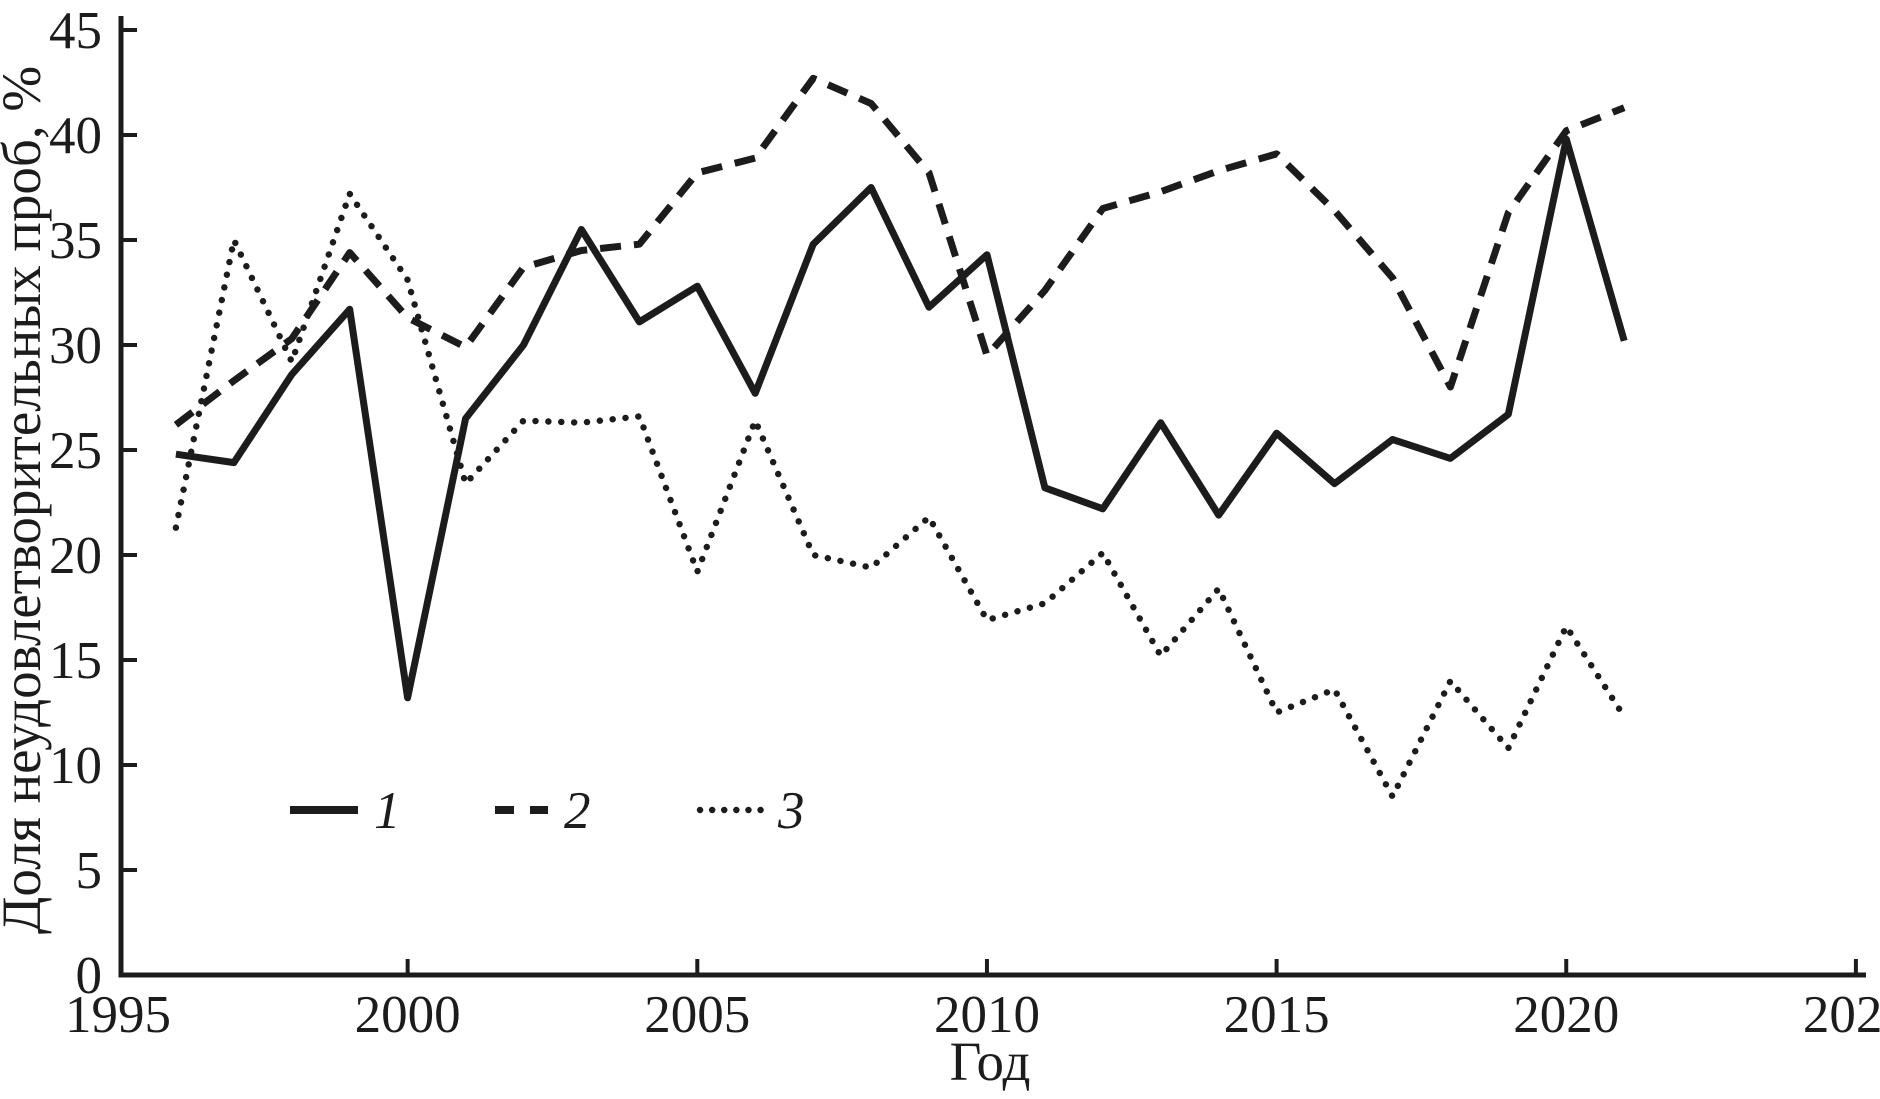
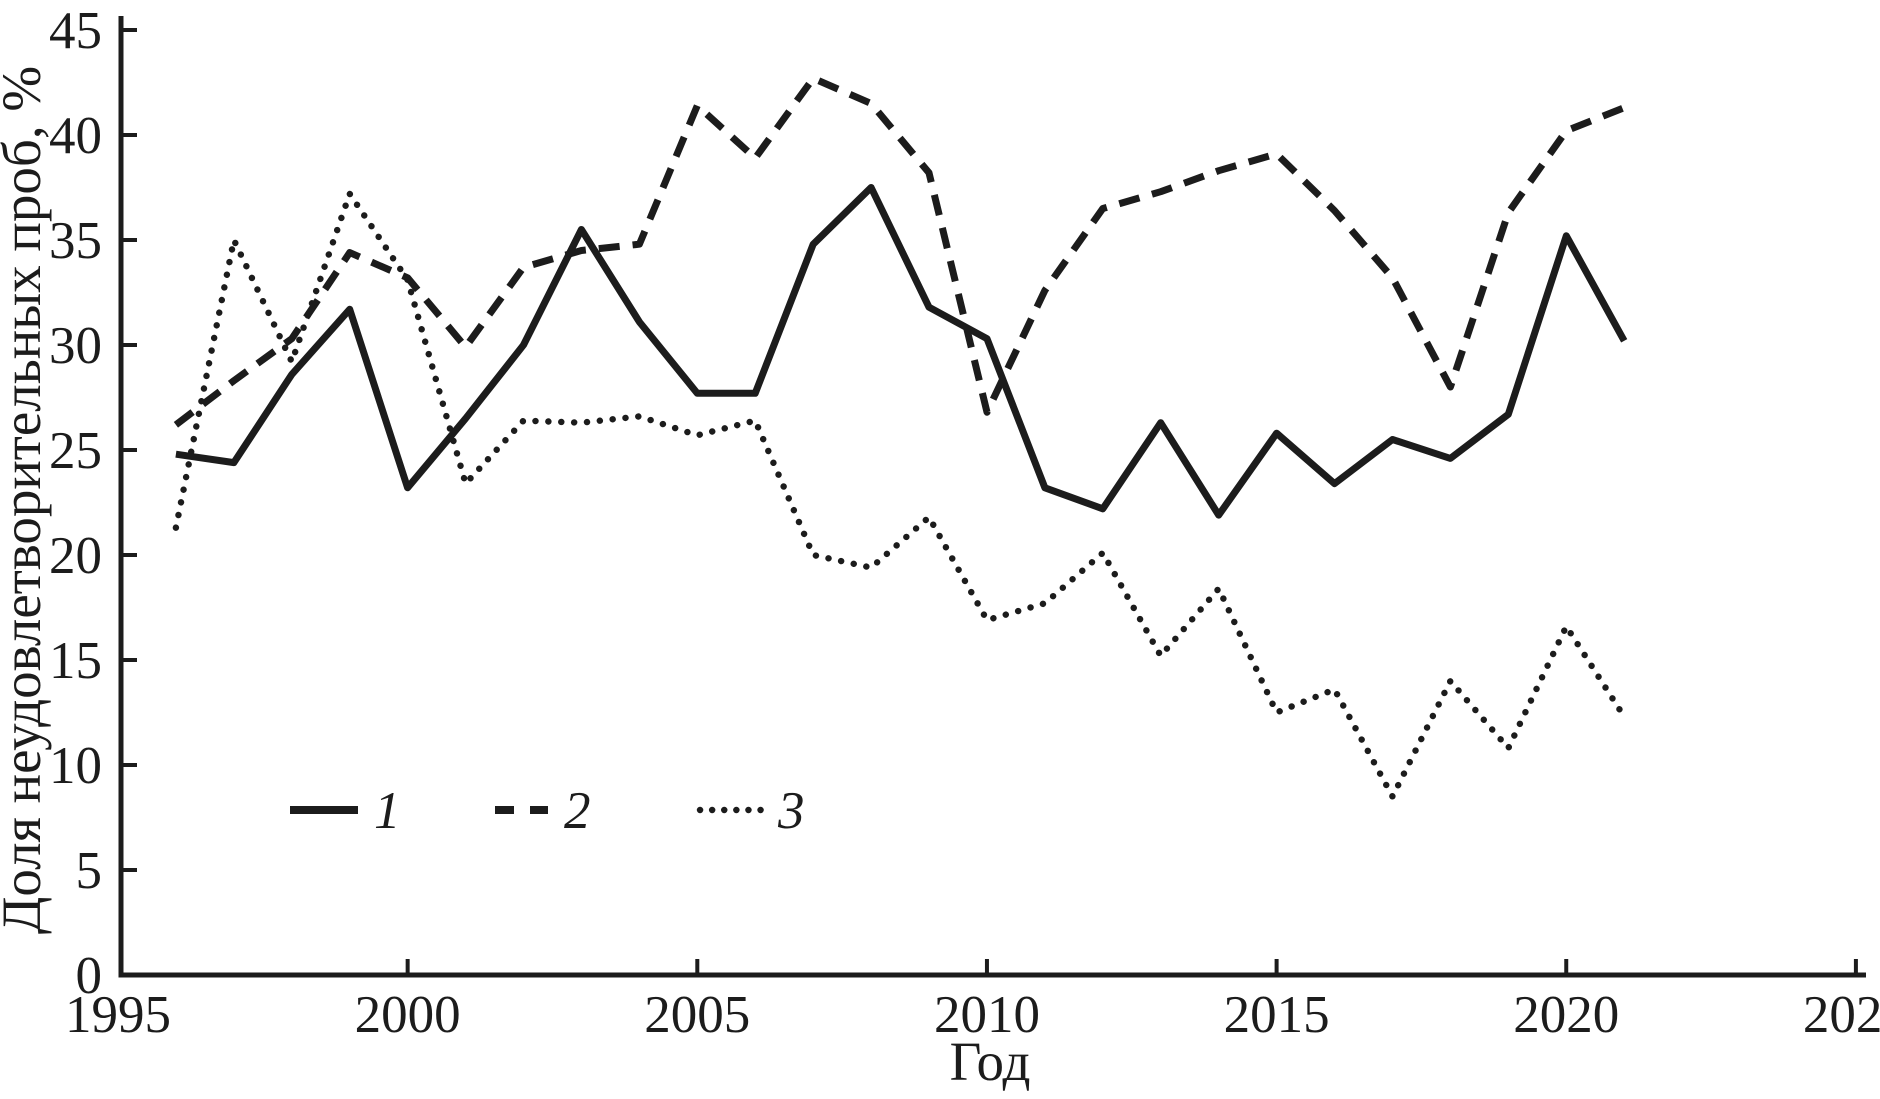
1/2000: 13.2 -> 23.2
2/2000: 31.3 -> 33.2
1/2005: 32.8 -> 27.7
2/2005: 38.2 -> 41.4
3/2005: 19.2 -> 25.7
1/2010: 34.3 -> 30.3
2/2010: 29.5 -> 26.8
1/2020: 39.8 -> 35.2
